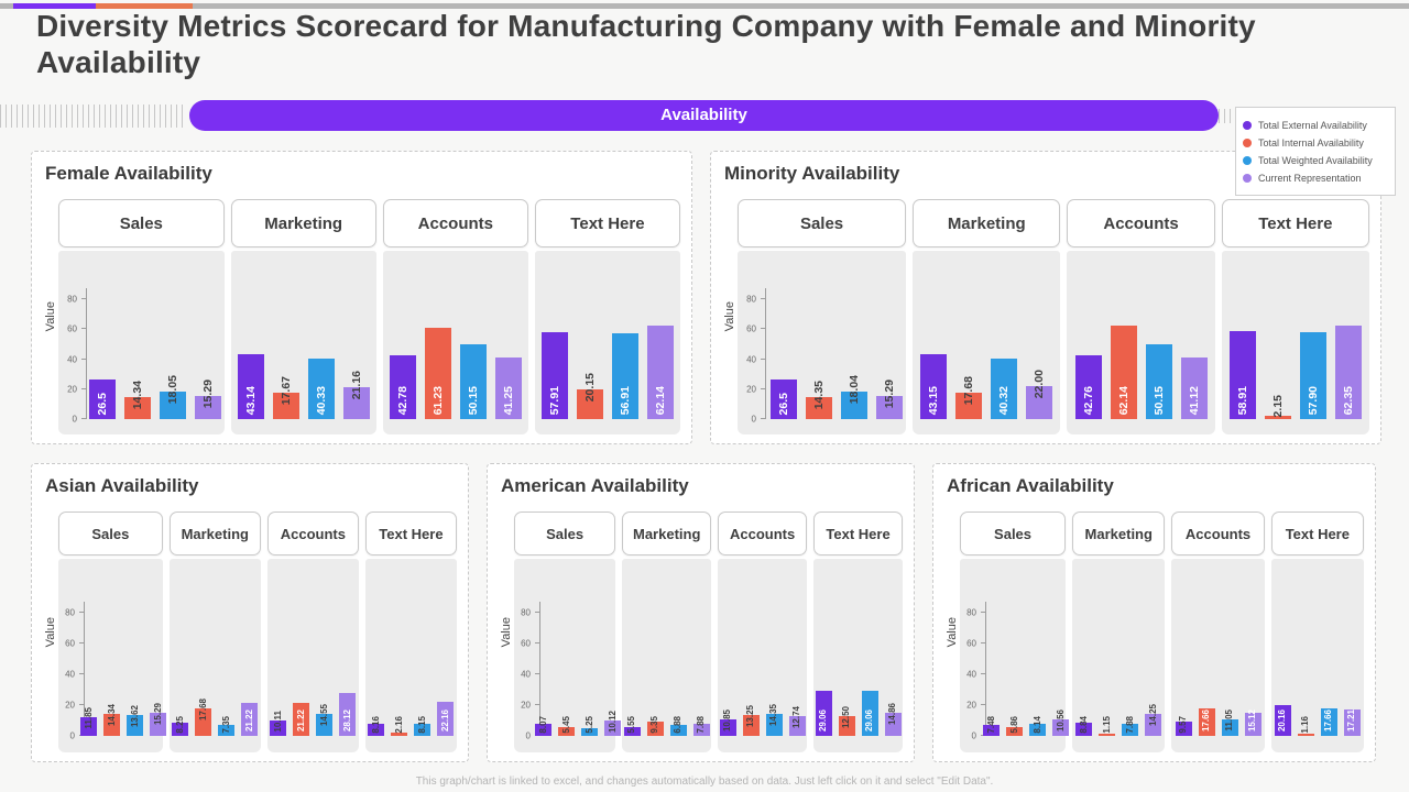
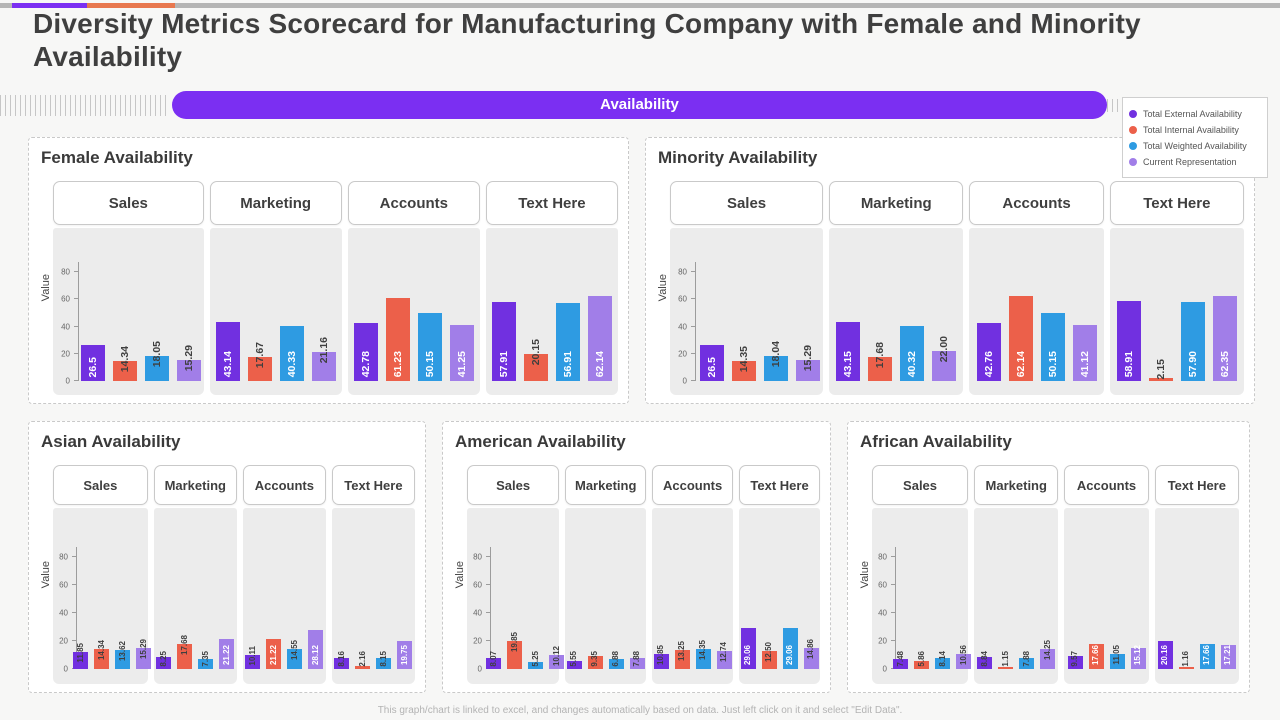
Asian Availability/Current Representation/Text Here: 22.16 -> 19.75
American Availability/Total Internal Availability/Sales: 5.45 -> 19.85
